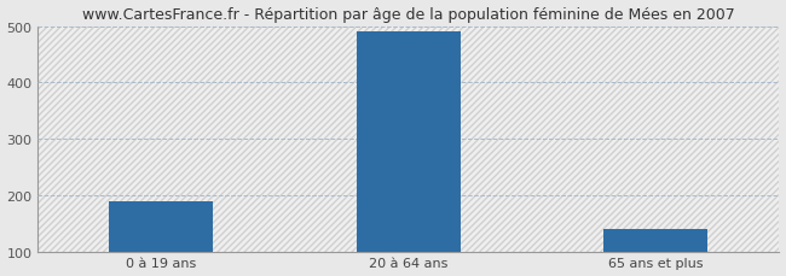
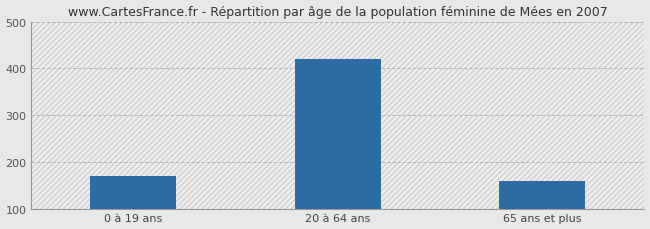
0 à 19 ans: 190 -> 170
20 à 64 ans: 490 -> 420
65 ans et plus: 140 -> 160
